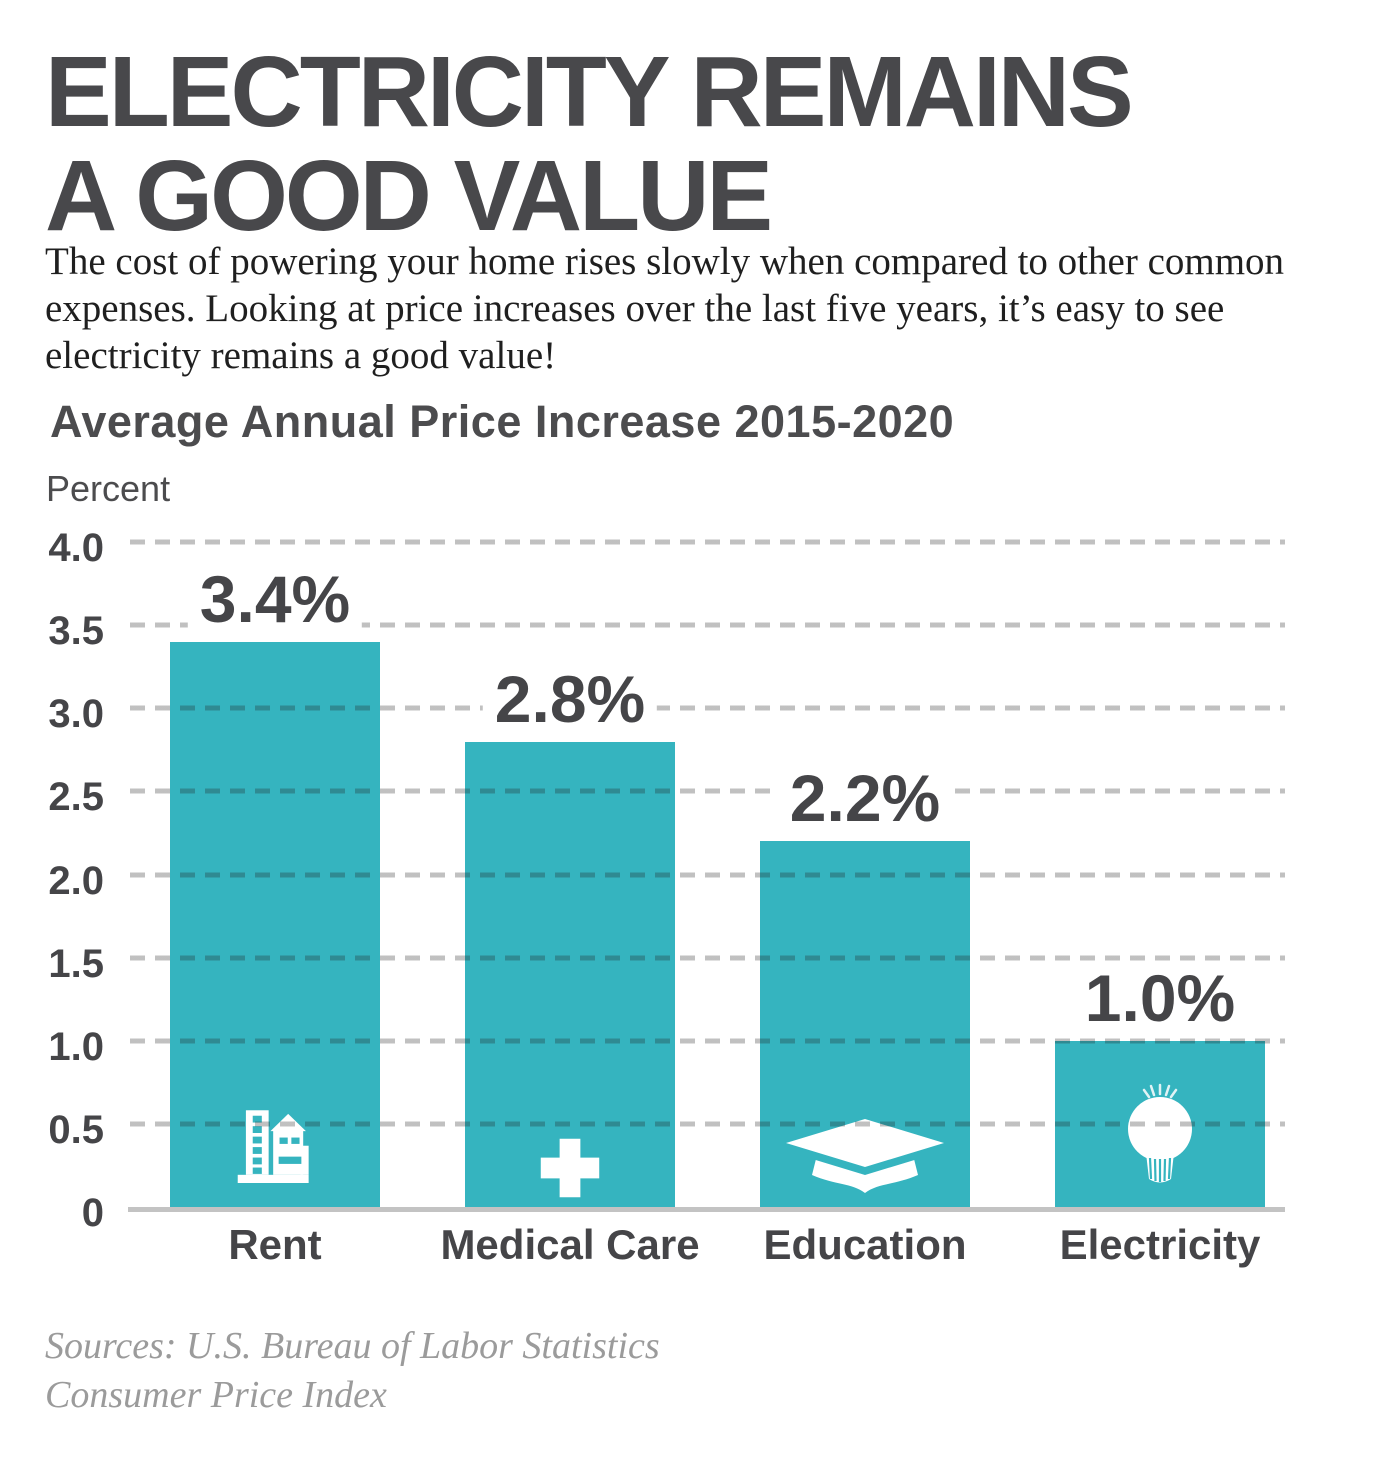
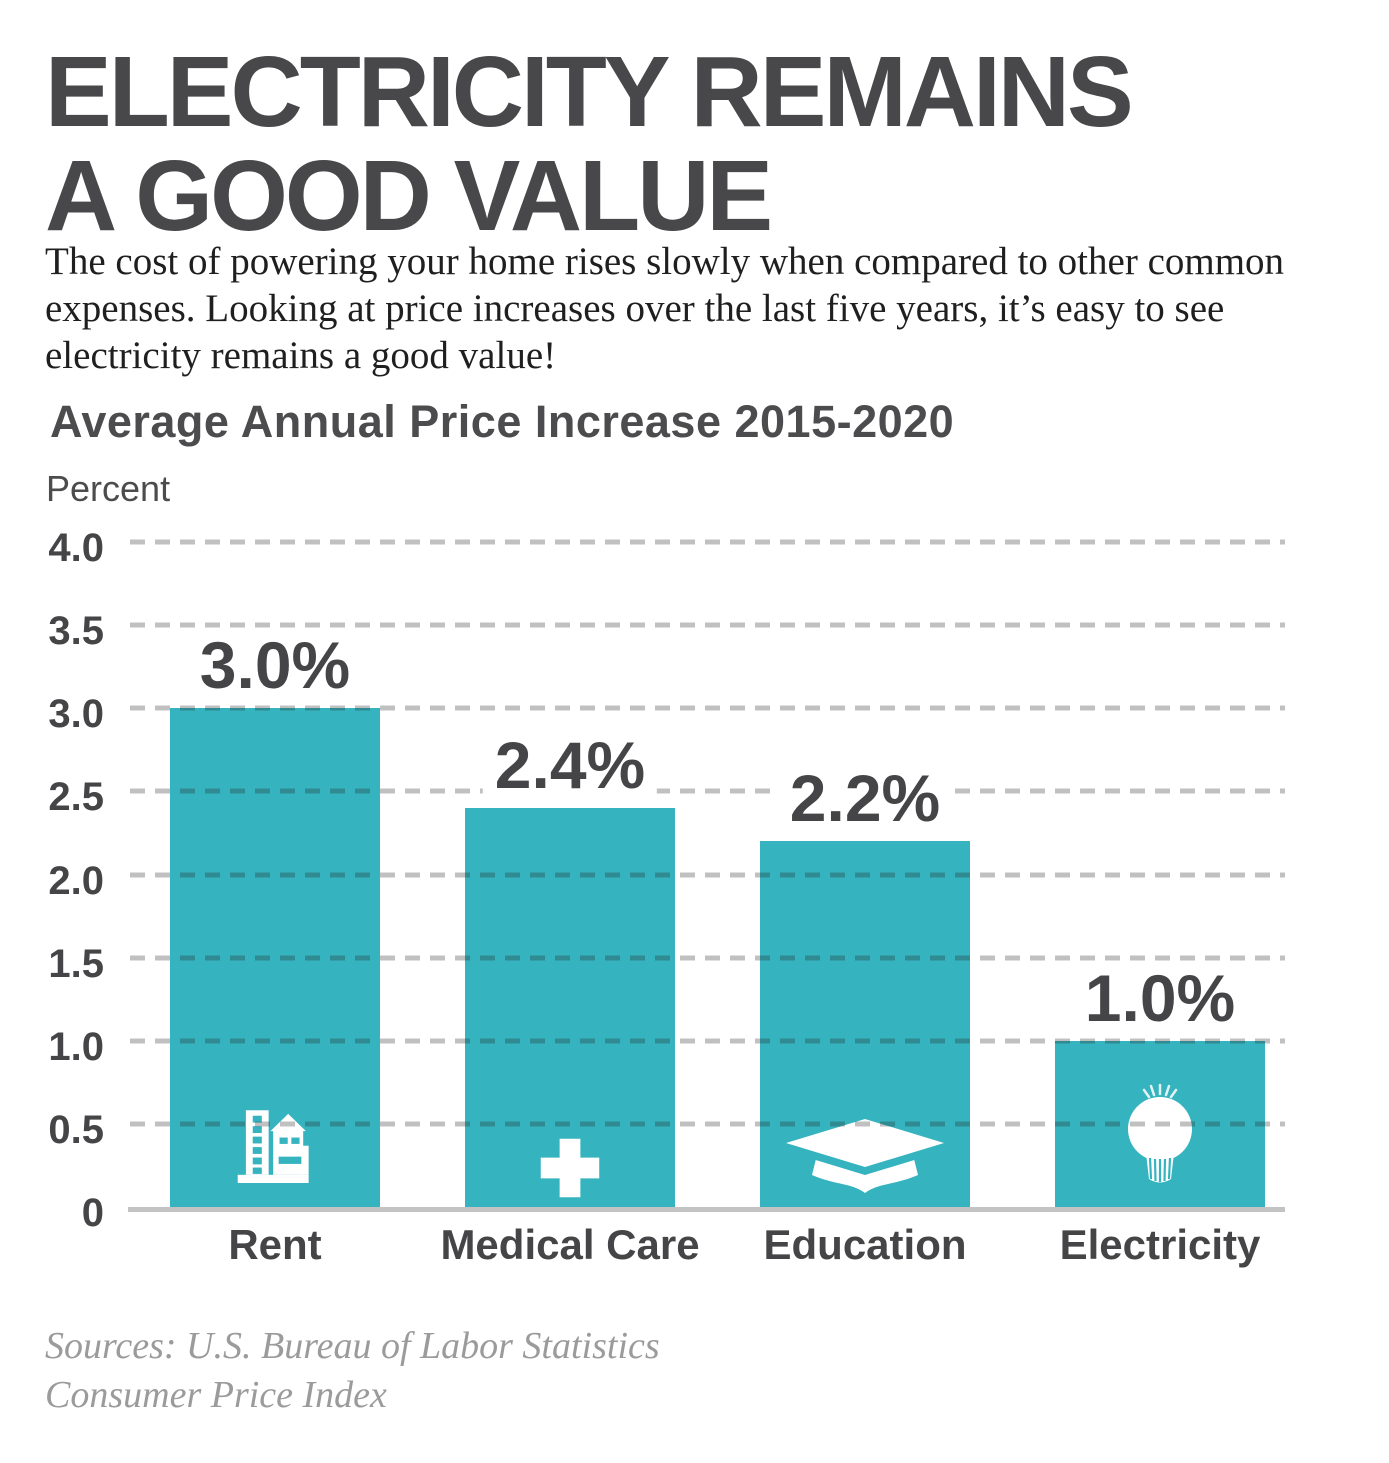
Rent: 3.4% -> 3.0%
Medical Care: 2.8% -> 2.4%
